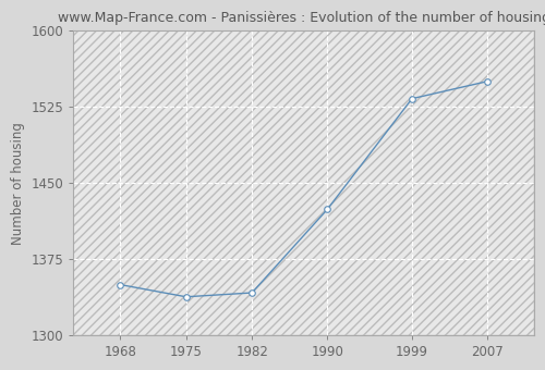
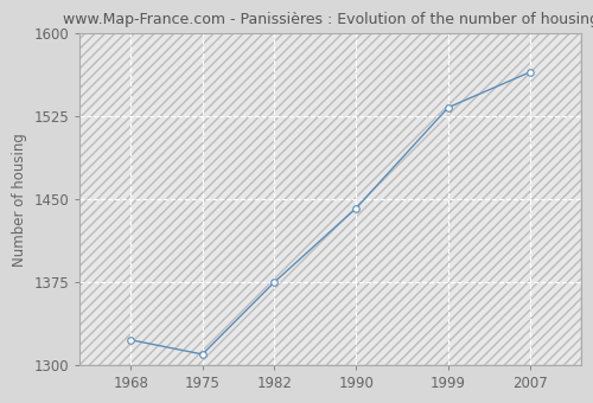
1968: 1350 -> 1323
1975: 1338 -> 1310
1982: 1342 -> 1375
1990: 1424 -> 1442
2007: 1550 -> 1565
